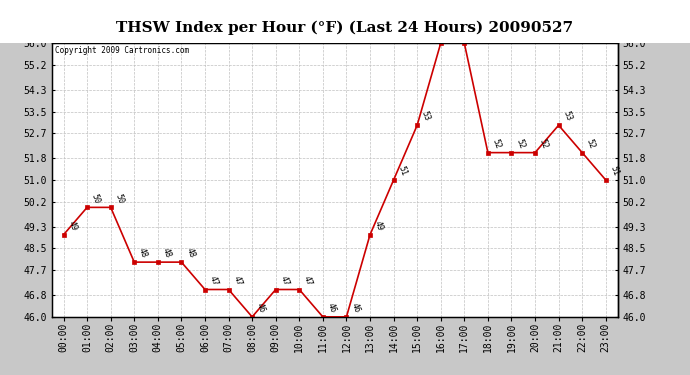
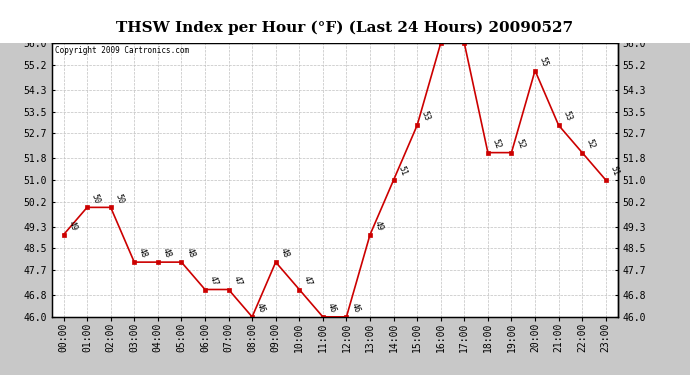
09:00: 47 -> 48
20:00: 52 -> 55
